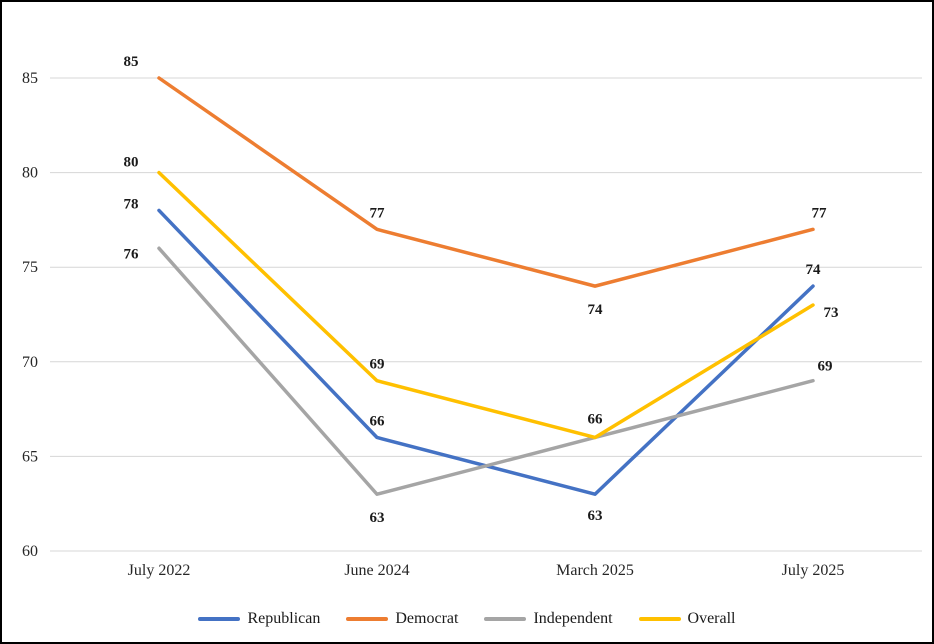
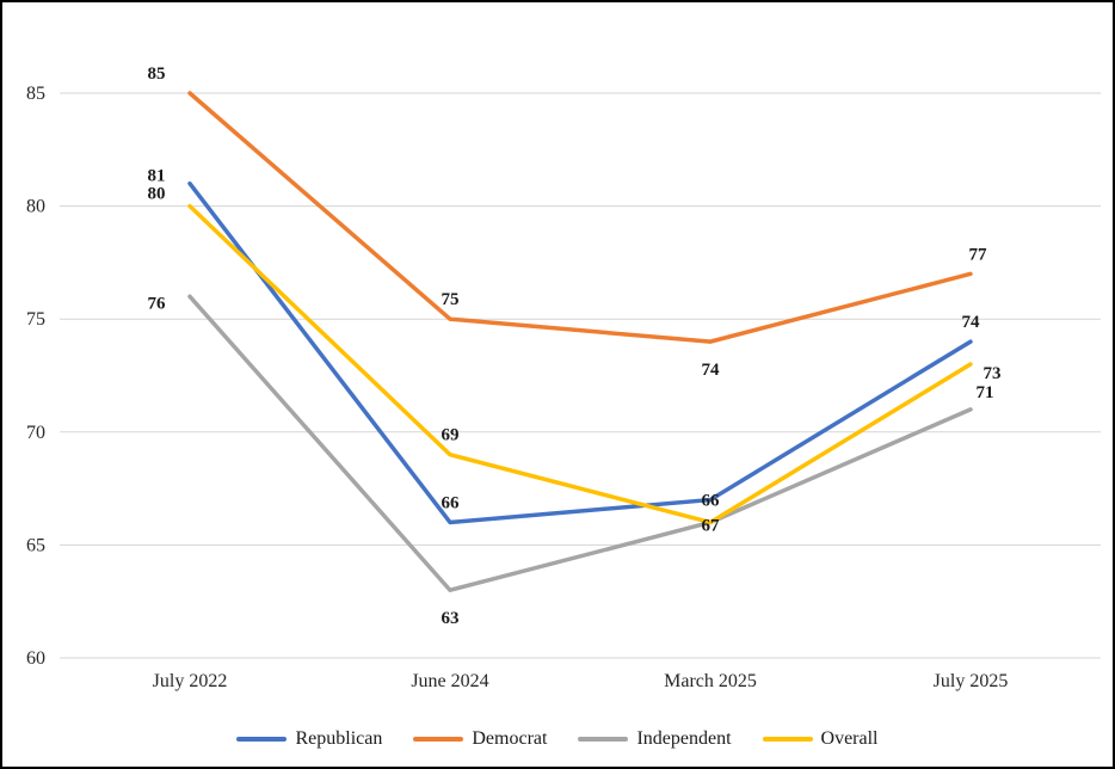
Republican/July 2022: 78 -> 81
Democrat/June 2024: 77 -> 75
Republican/March 2025: 63 -> 67
Independent/July 2025: 69 -> 71
